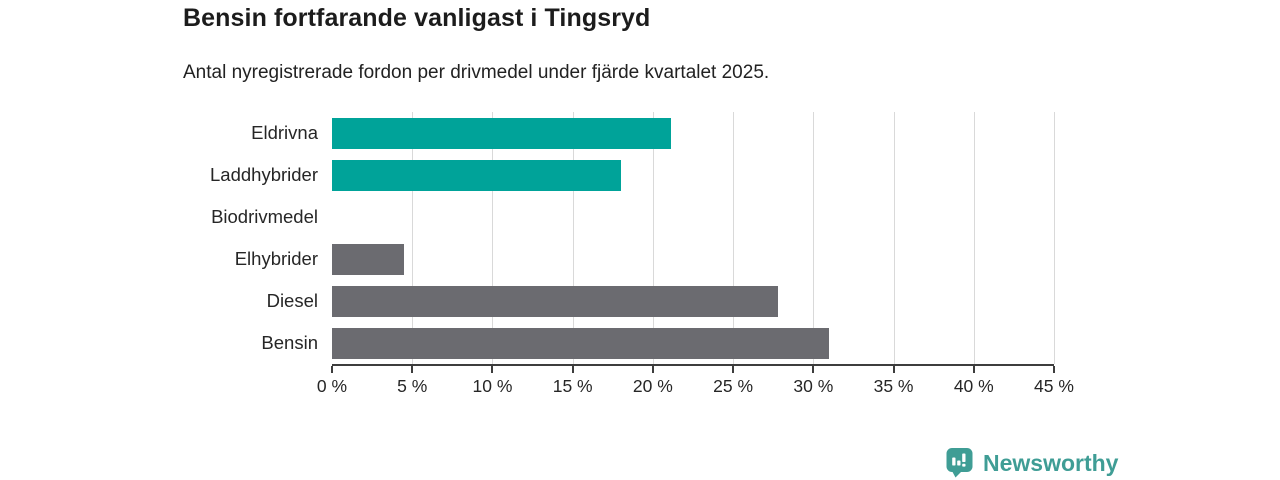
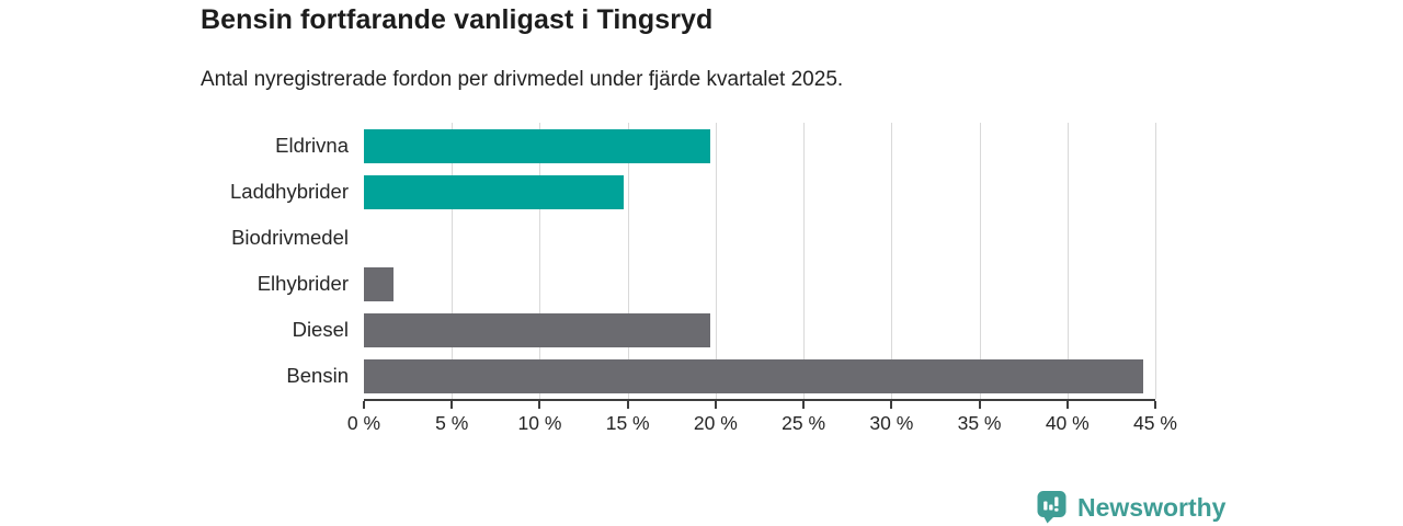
Eldrivna: 21.1% -> 19.7%
Laddhybrider: 18.0% -> 14.8%
Elhybrider: 4.5% -> 1.7%
Diesel: 27.8% -> 19.7%
Bensin: 31.0% -> 44.3%
